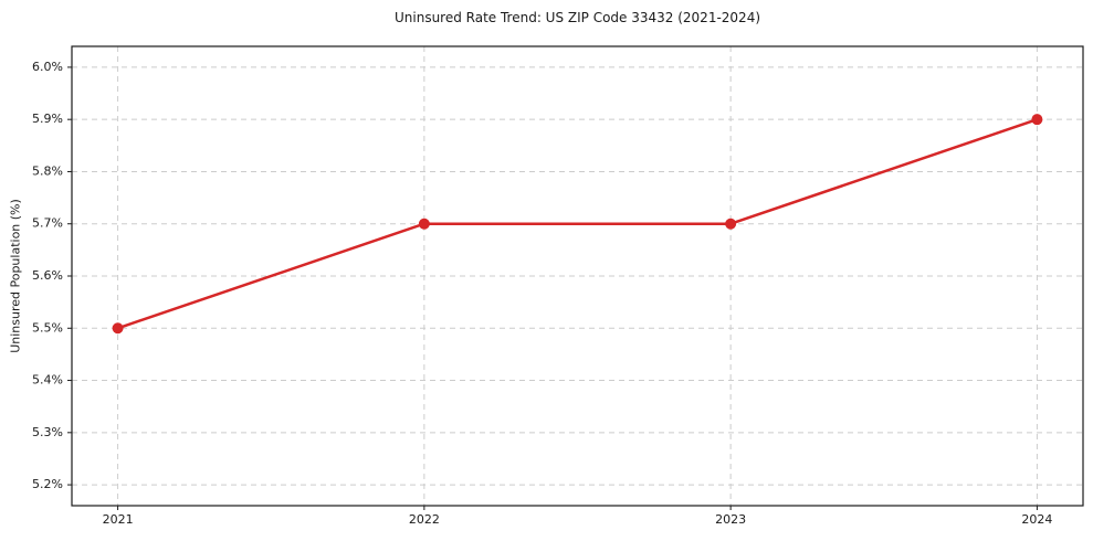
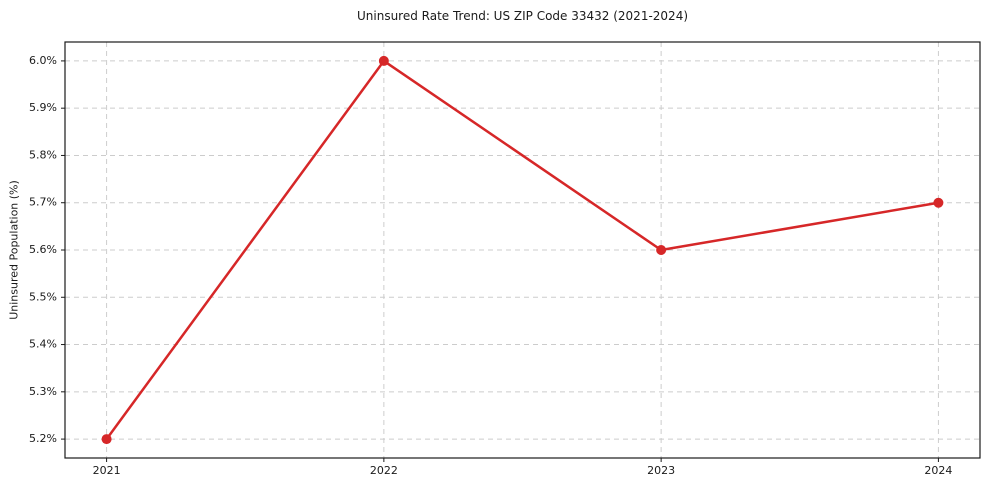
2021: 5.5% -> 5.2%
2022: 5.7% -> 6.0%
2023: 5.7% -> 5.6%
2024: 5.9% -> 5.7%
